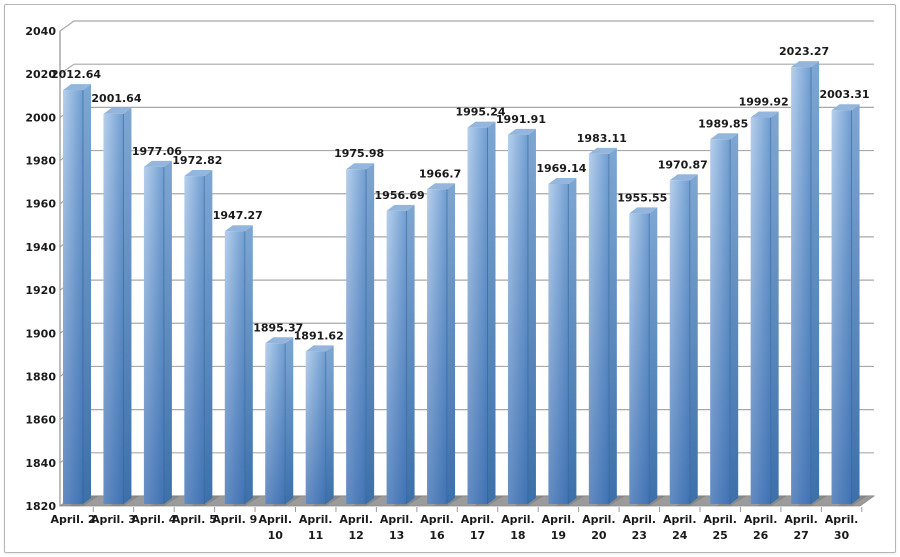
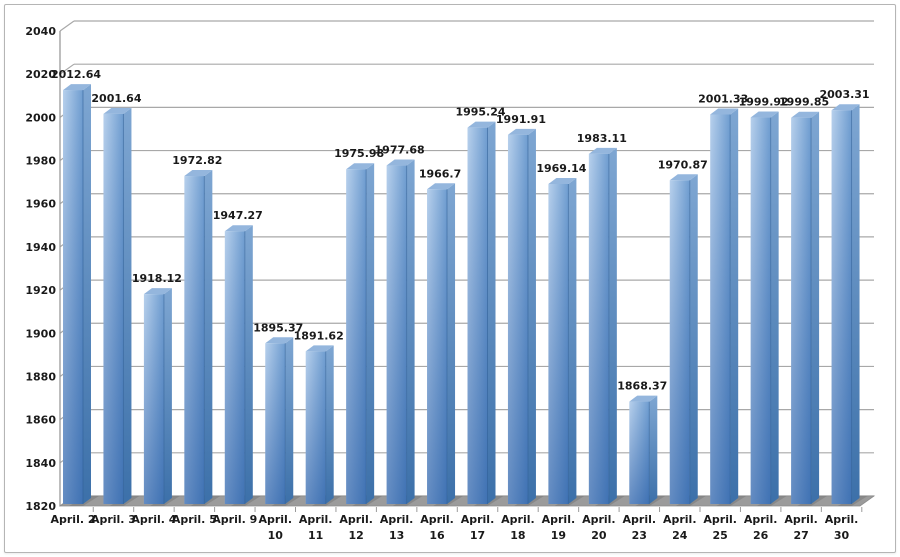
April. 4: 1977.06 -> 1918.12
April. 13: 1956.69 -> 1977.68
April. 23: 1955.55 -> 1868.37
April. 25: 1989.85 -> 2001.33
April. 27: 2023.27 -> 1999.85
